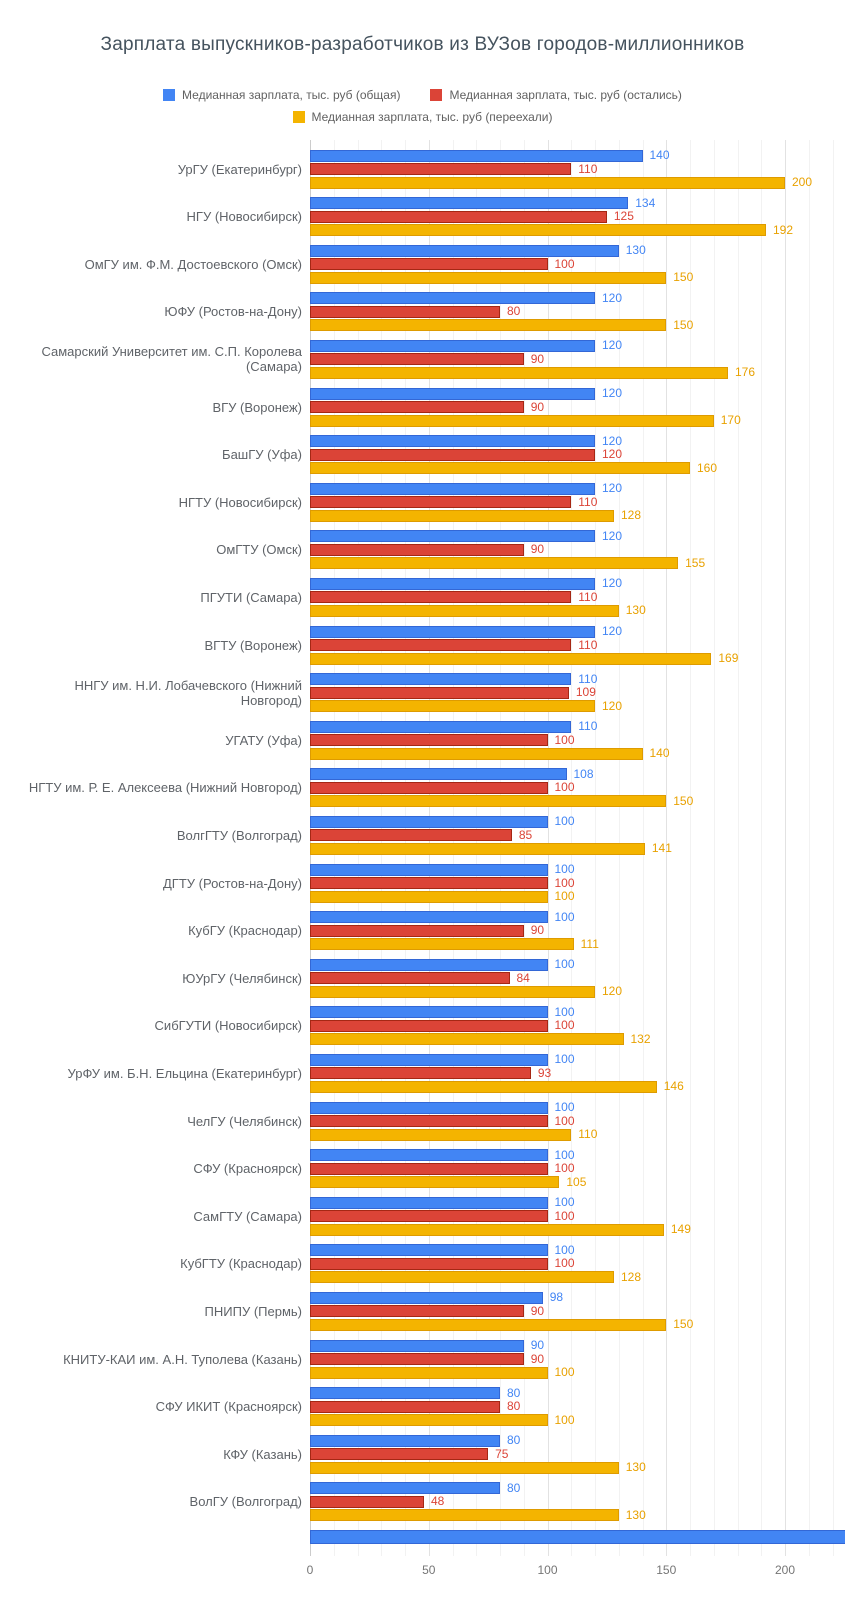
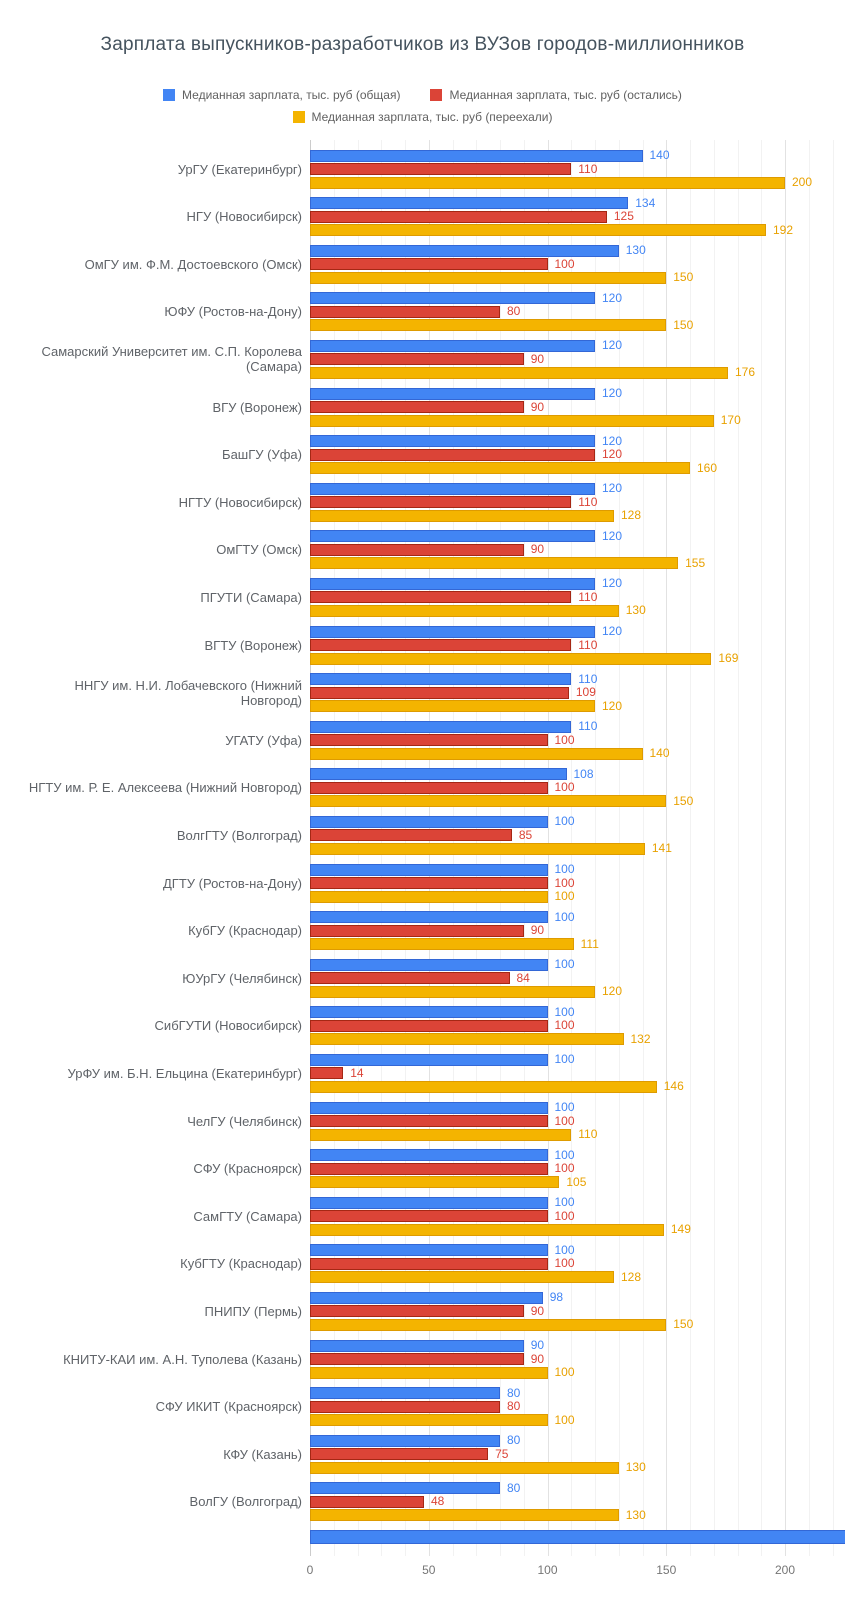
Медианная зарплата, тыс. руб (остались)/УрФУ им. Б.Н. Ельцина (Екатеринбург): 93 -> 14
